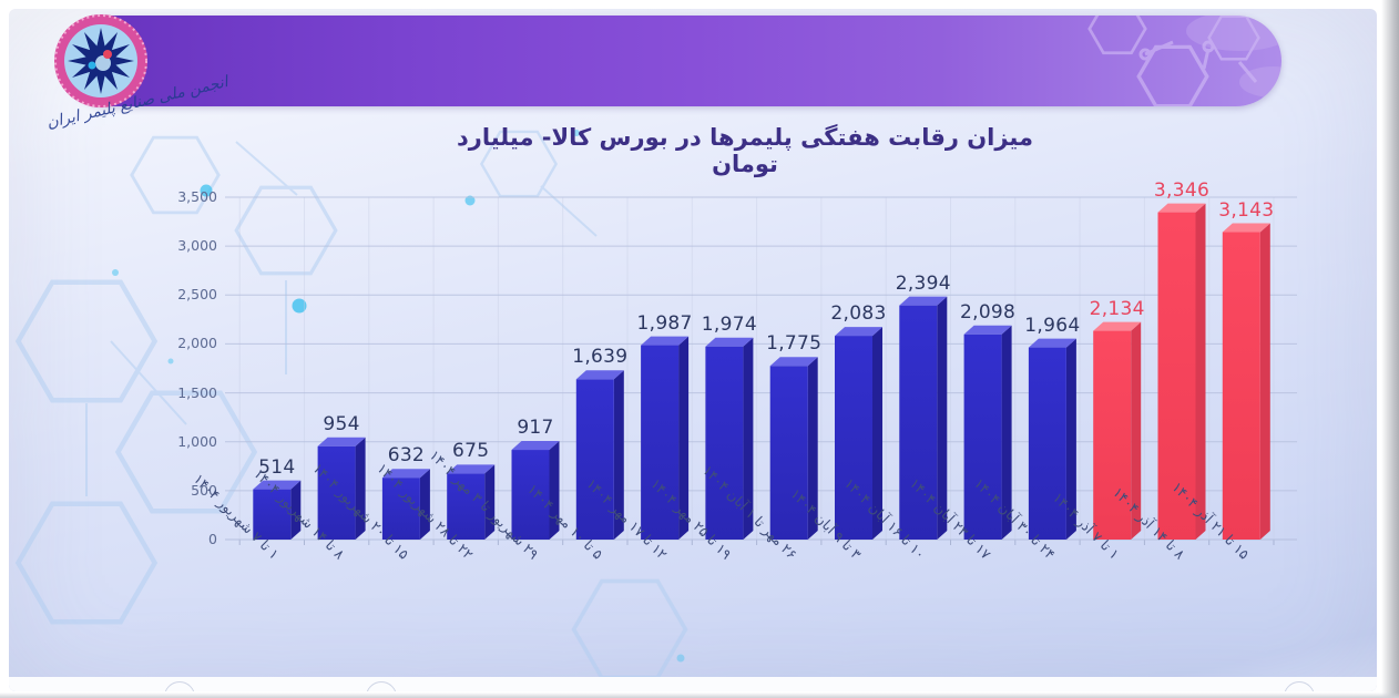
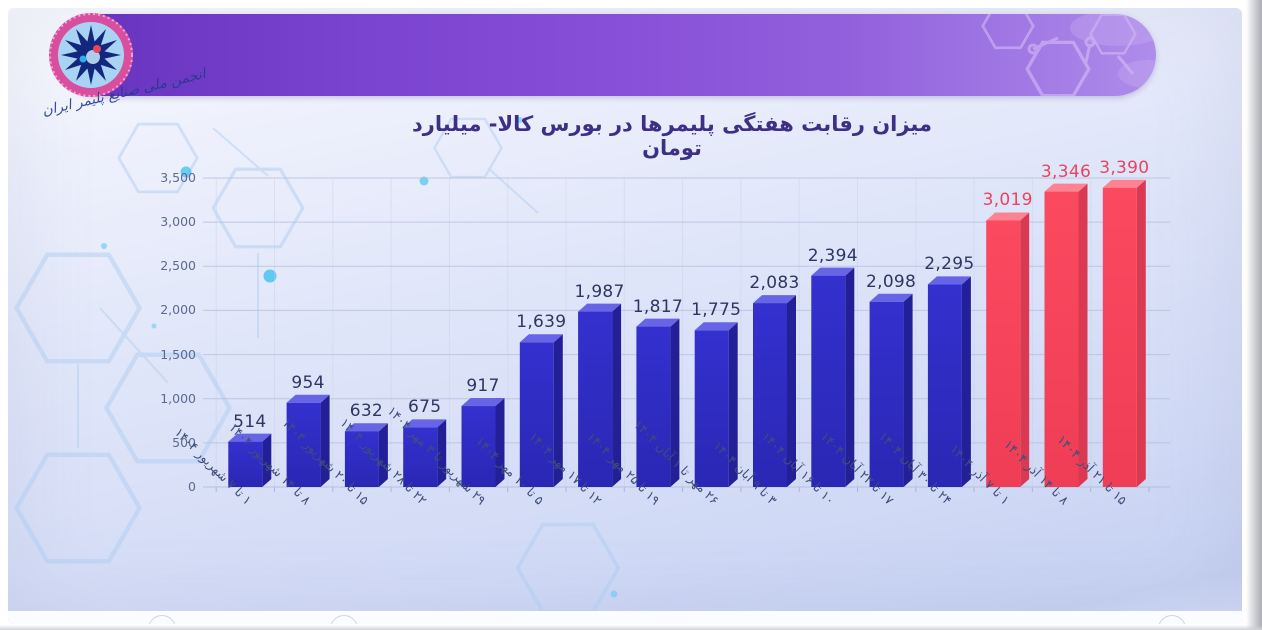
۱۹ تا ۲۵ مهر ۱۴۰۴: 1,974 -> 1,817
۲۴ تا ۳۰ آبان ۱۴۰۴: 1,964 -> 2,295
۱ تا ۷ آذر ۱۴۰۴: 2,134 -> 3,019
۱۵ تا ۲۱ آذر ۱۴۰۴: 3,143 -> 3,390
